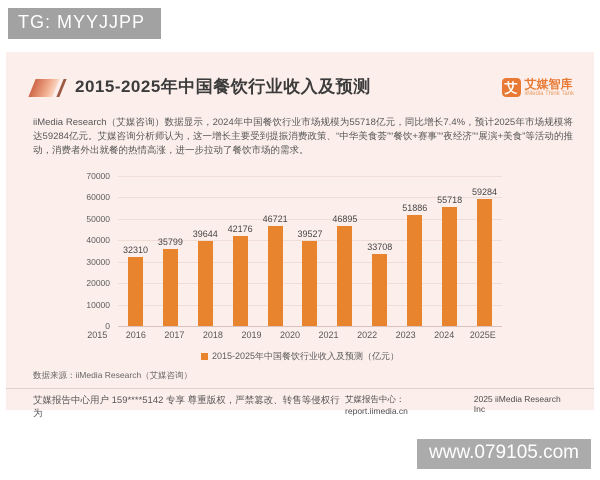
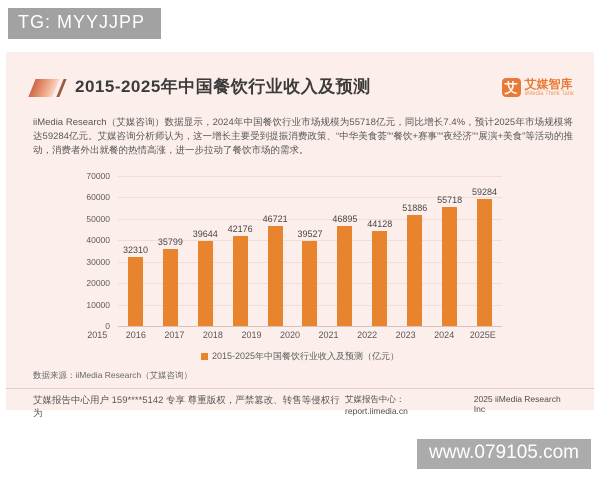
2022: 33708 -> 44128
